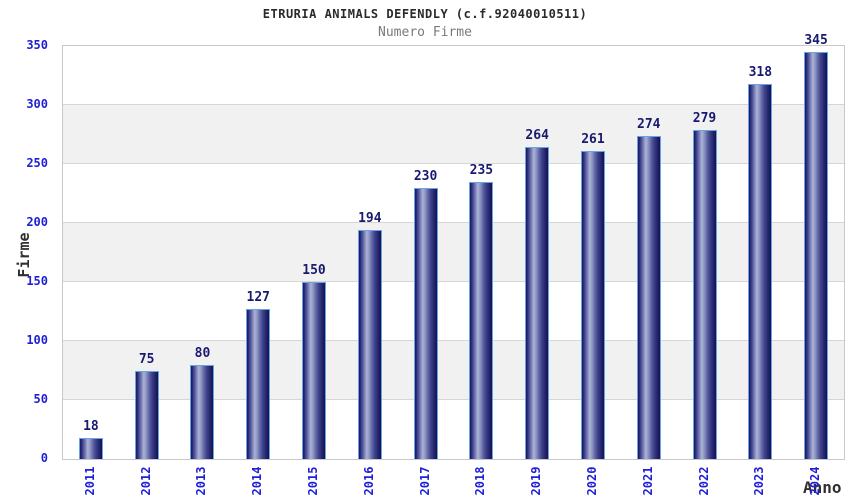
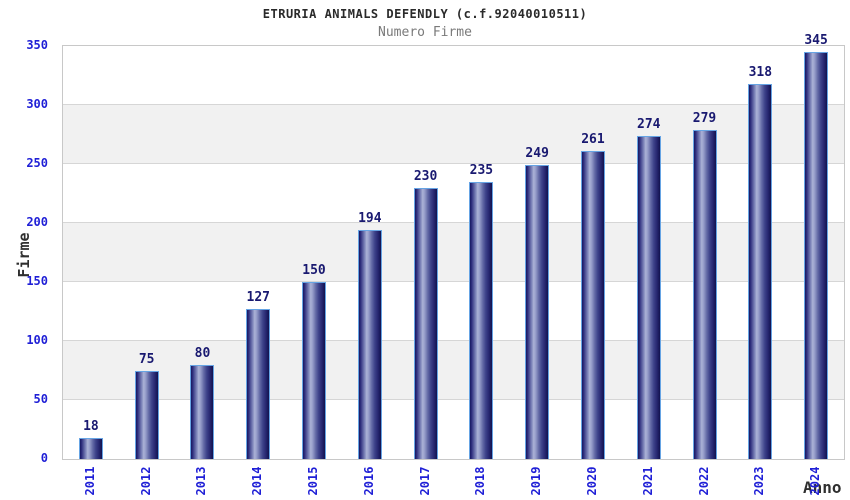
2019: 264 -> 249
